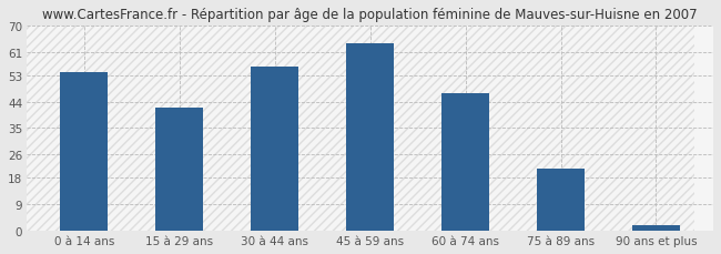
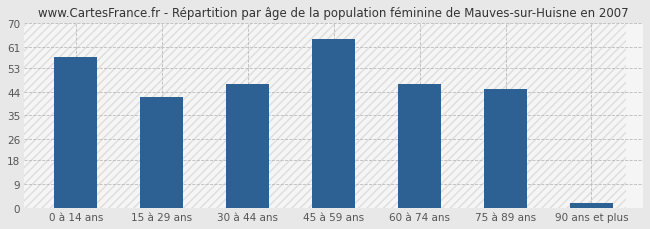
0 à 14 ans: 54 -> 57
30 à 44 ans: 56 -> 47
75 à 89 ans: 21 -> 45
